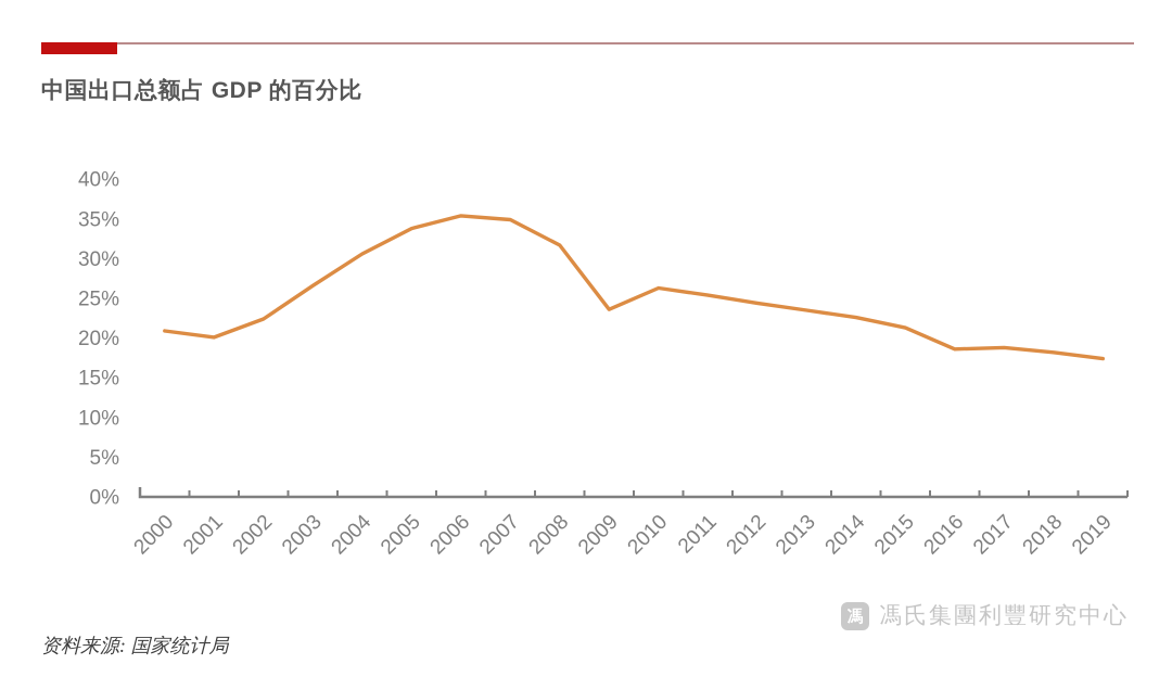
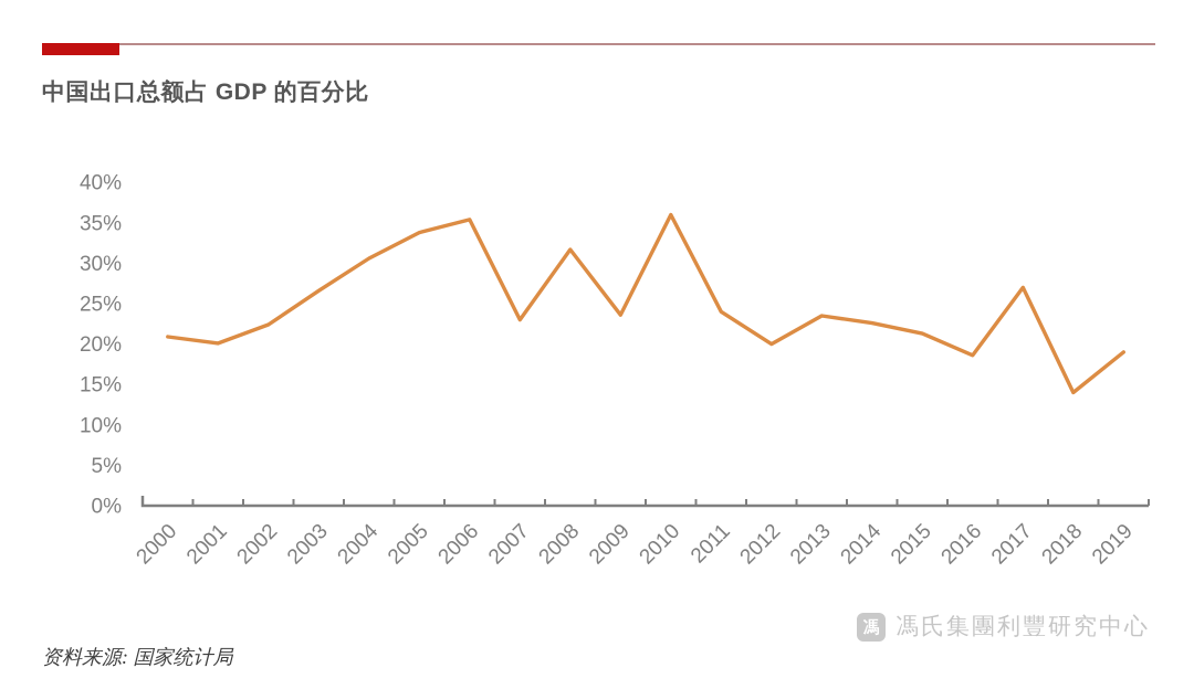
2007: 35% -> 23%
2010: 26% -> 36%
2011: 25% -> 24%
2012: 24% -> 20%
2017: 19% -> 27%
2018: 18% -> 14%
2019: 17% -> 19%
